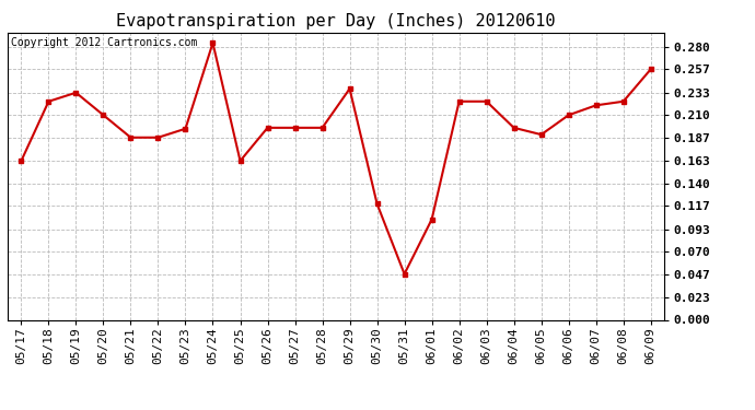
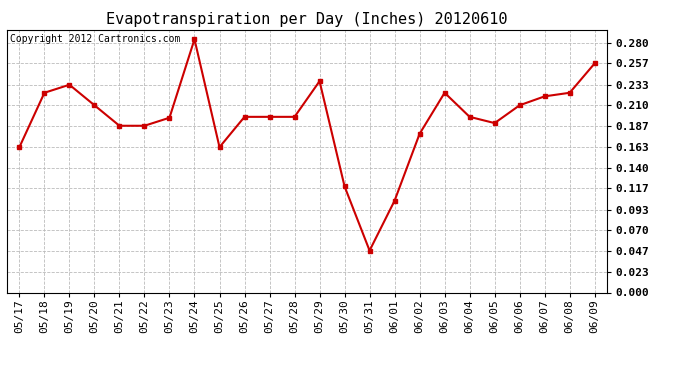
06/02: 0.224 -> 0.178
